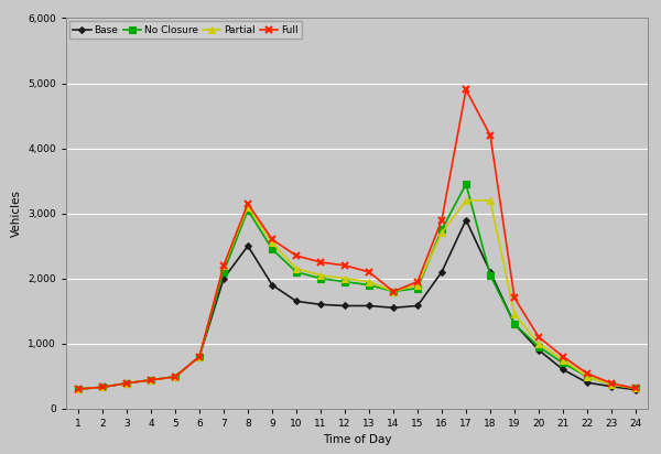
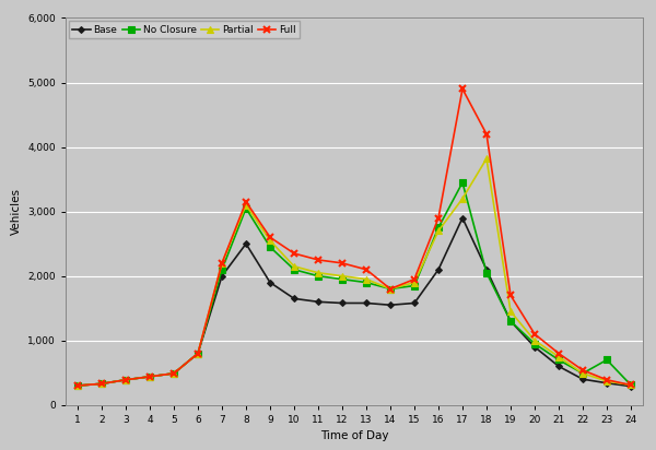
Partial/18: 3,200 -> 3,820
No Closure/23: 370 -> 700
